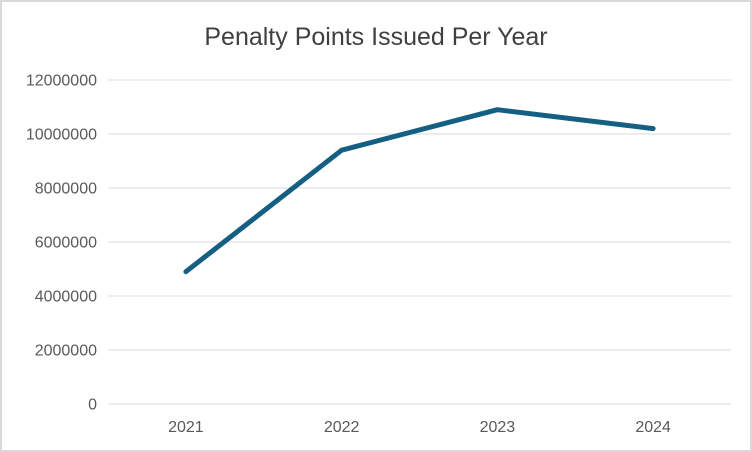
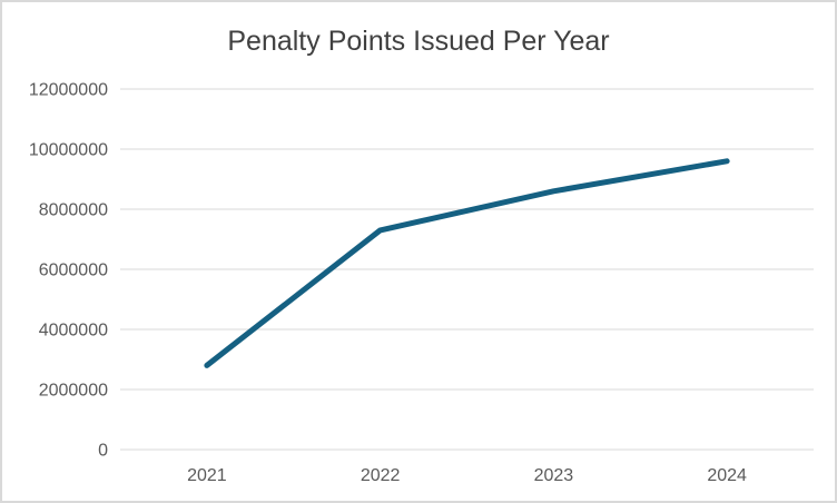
2021: 4900000 -> 2800000
2022: 9400000 -> 7300000
2023: 10900000 -> 8600000
2024: 10200000 -> 9600000
